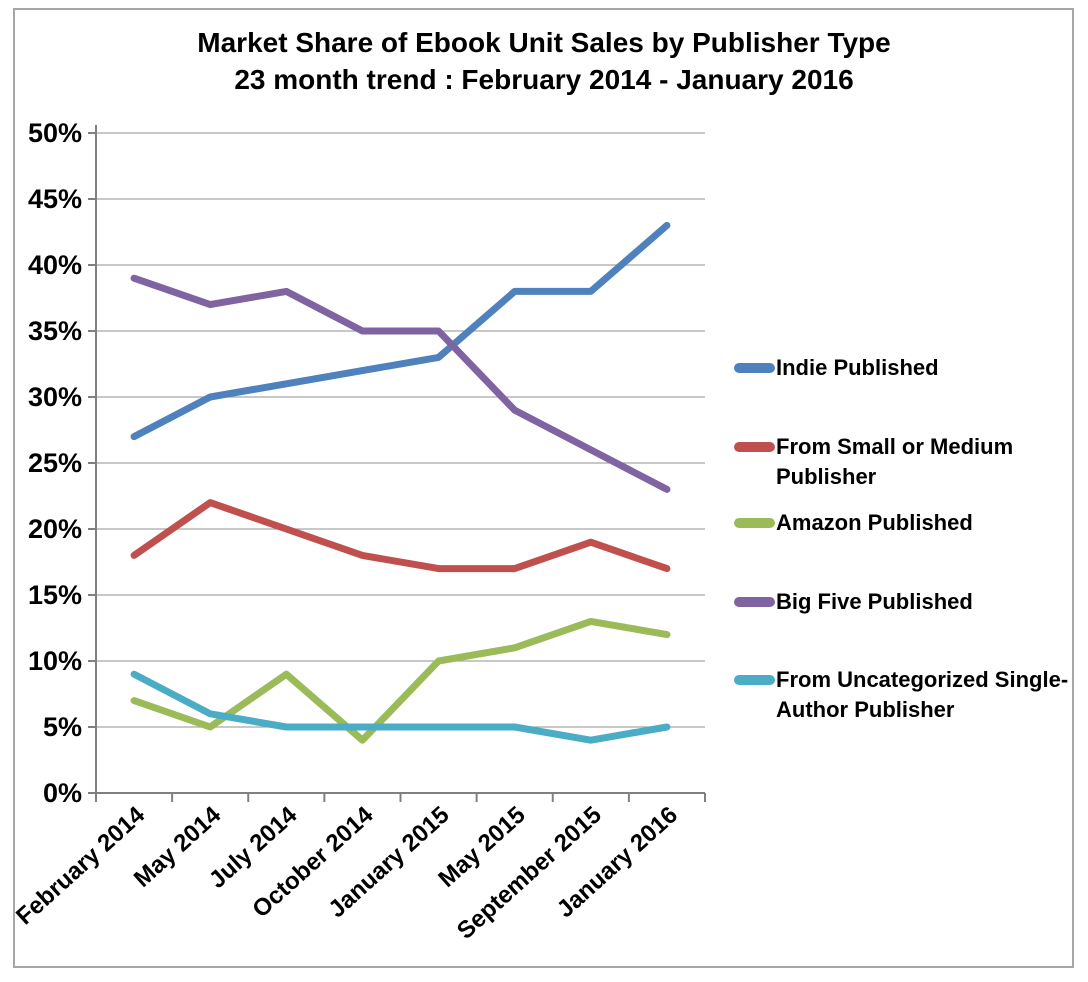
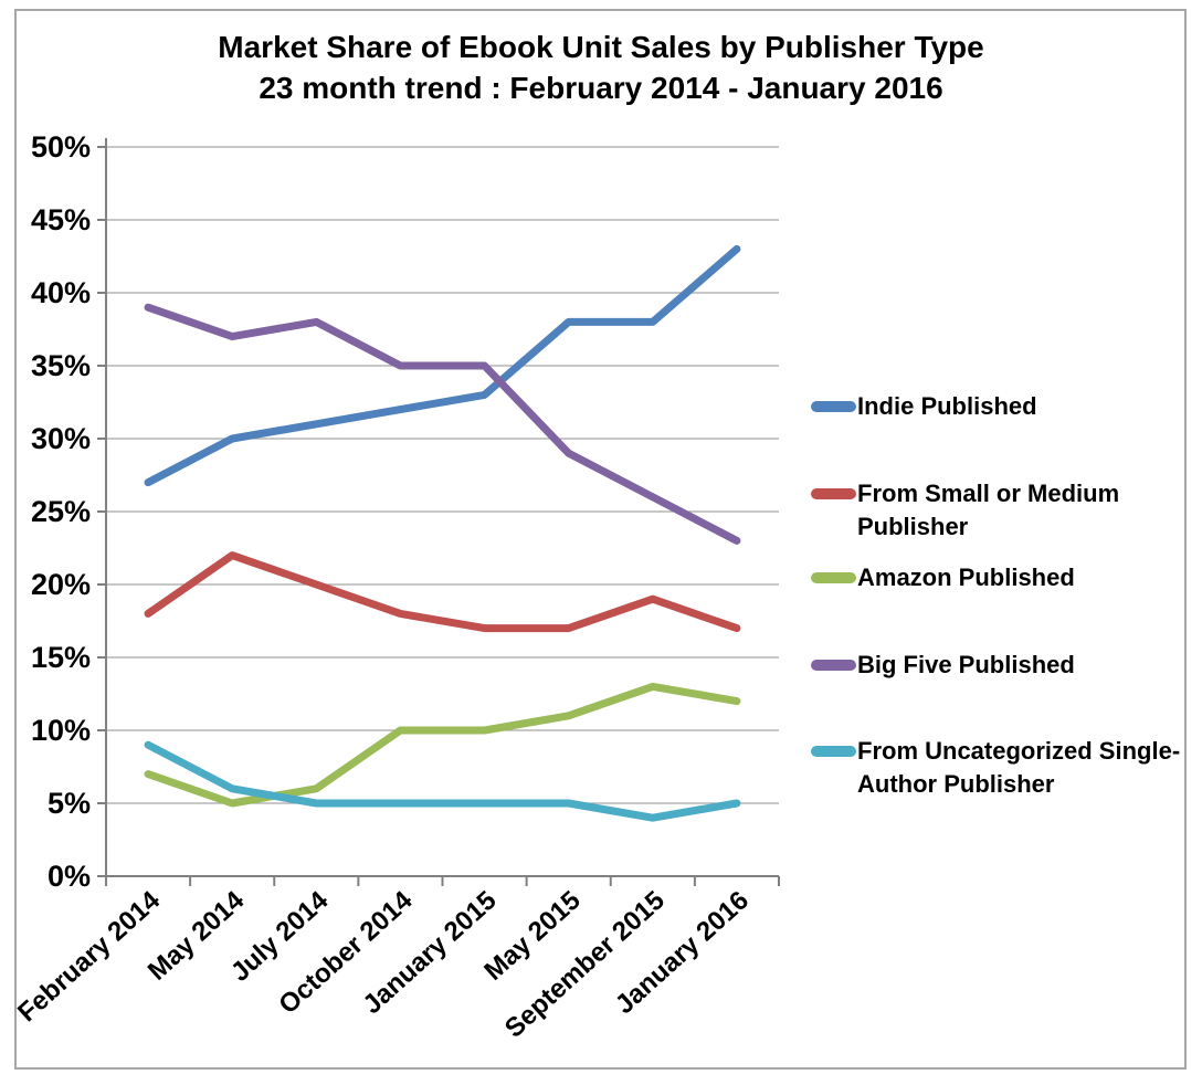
Amazon Published/July 2014: 9% -> 6%
Amazon Published/October 2014: 4% -> 10%
